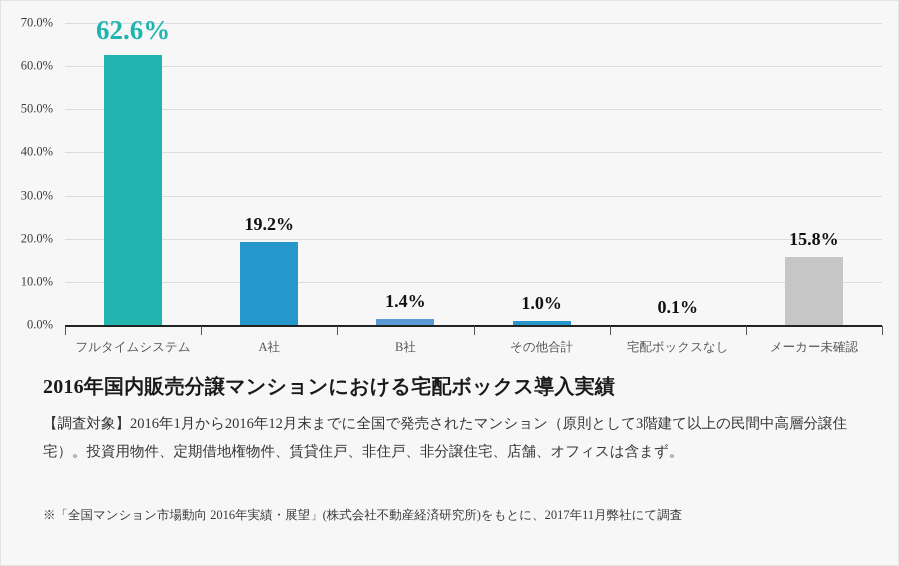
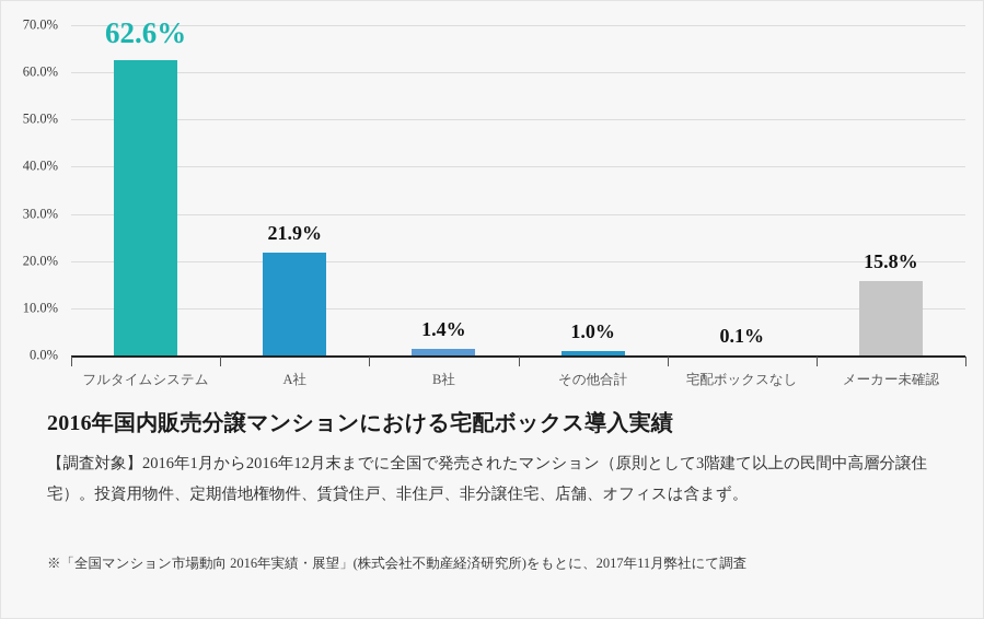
A社: 19.2% -> 21.9%
